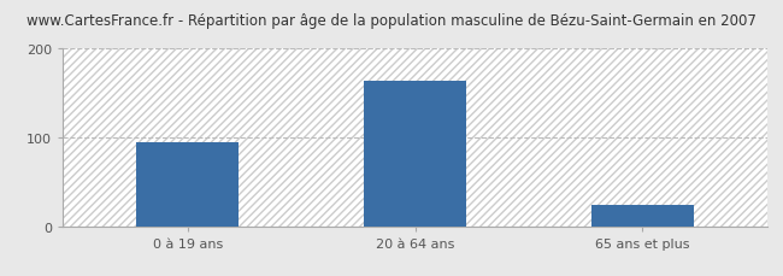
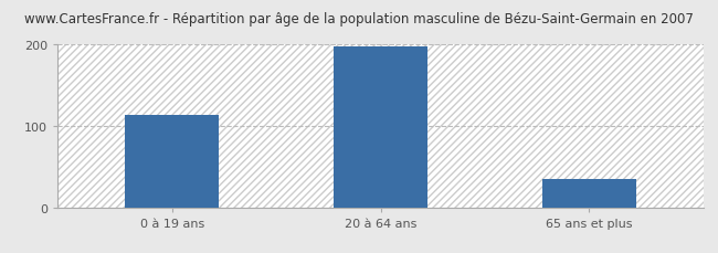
0 à 19 ans: 94 -> 113
20 à 64 ans: 164 -> 198
65 ans et plus: 24 -> 35
